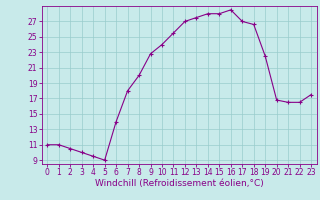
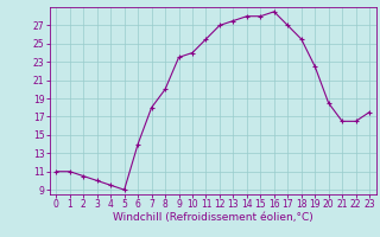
9: 22.8 -> 23.5
18: 26.6 -> 25.5
20: 16.8 -> 18.5
